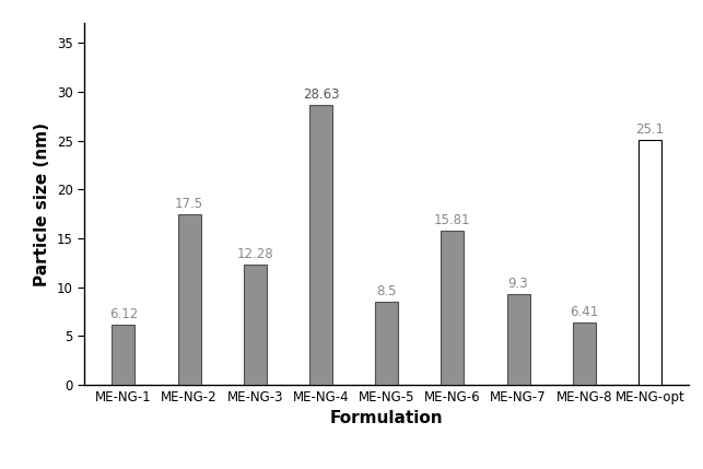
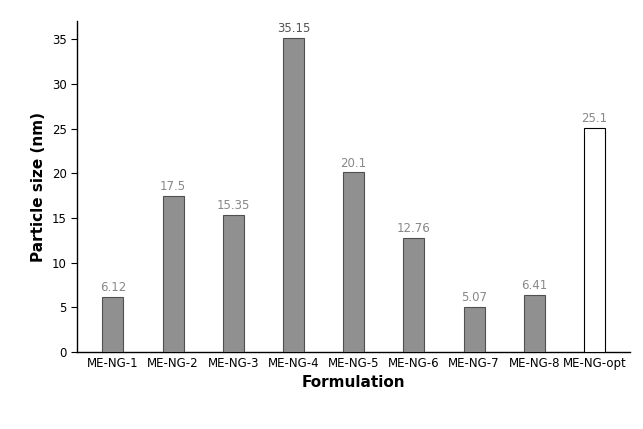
ME-NG-3: 12.28 -> 15.35
ME-NG-4: 28.63 -> 35.15
ME-NG-5: 8.5 -> 20.1
ME-NG-6: 15.81 -> 12.76
ME-NG-7: 9.3 -> 5.07
